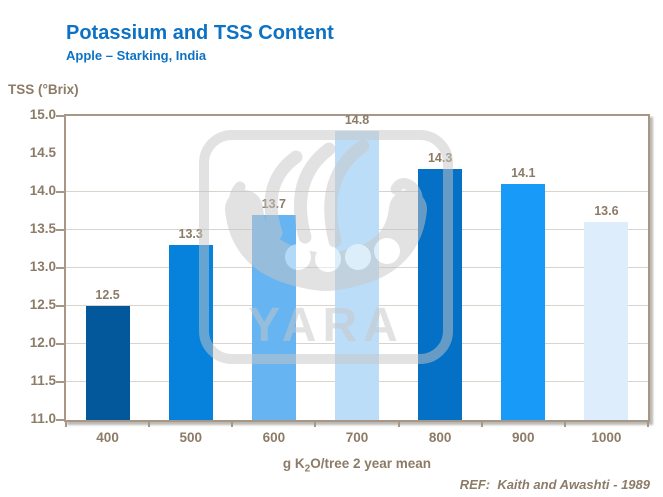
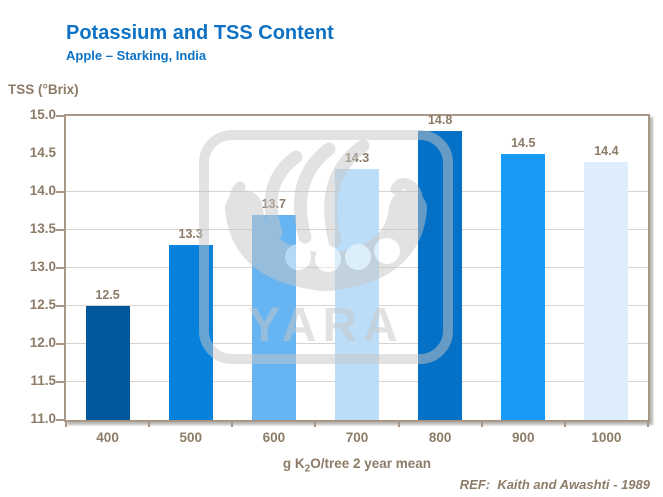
700: 14.8 -> 14.3
800: 14.3 -> 14.8
900: 14.1 -> 14.5
1000: 13.6 -> 14.4
